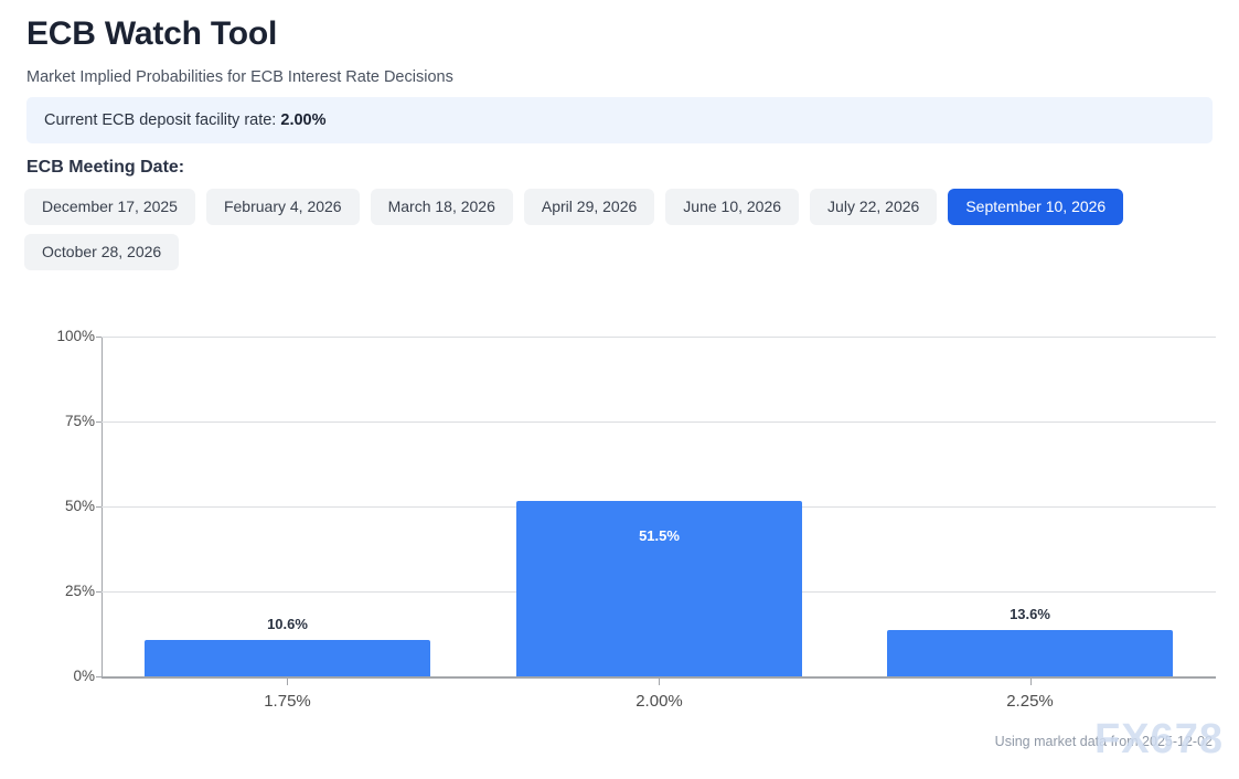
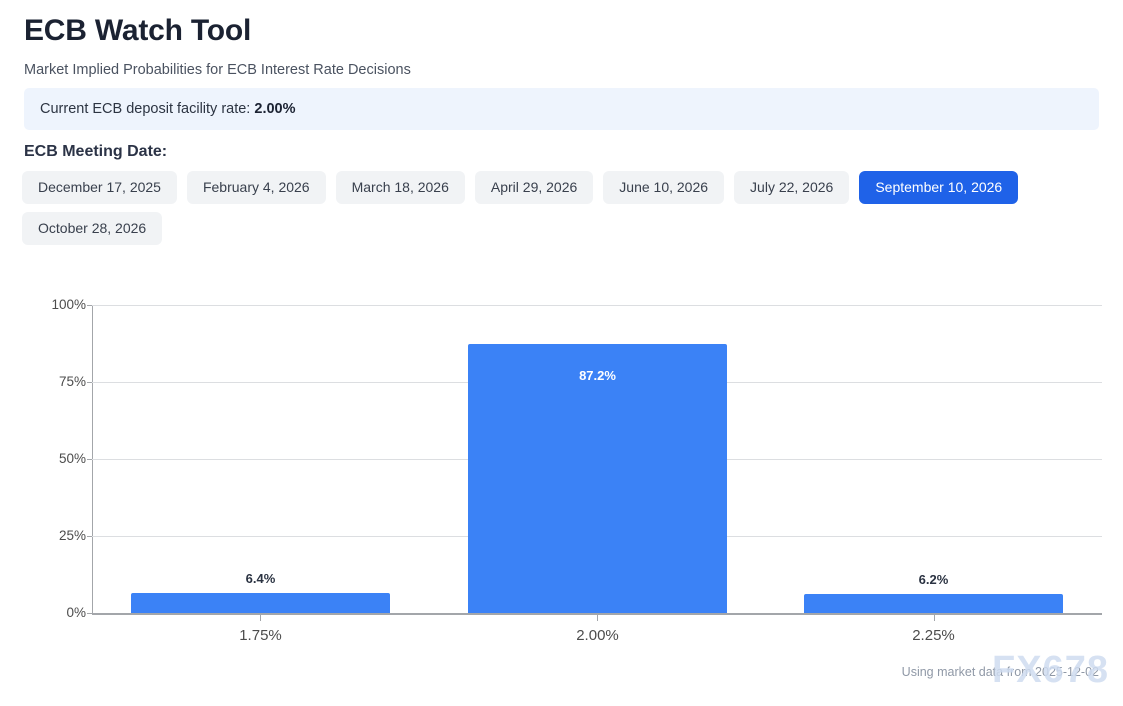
1.75%: 10.6% -> 6.4%
2.00%: 51.5% -> 87.2%
2.25%: 13.6% -> 6.2%
